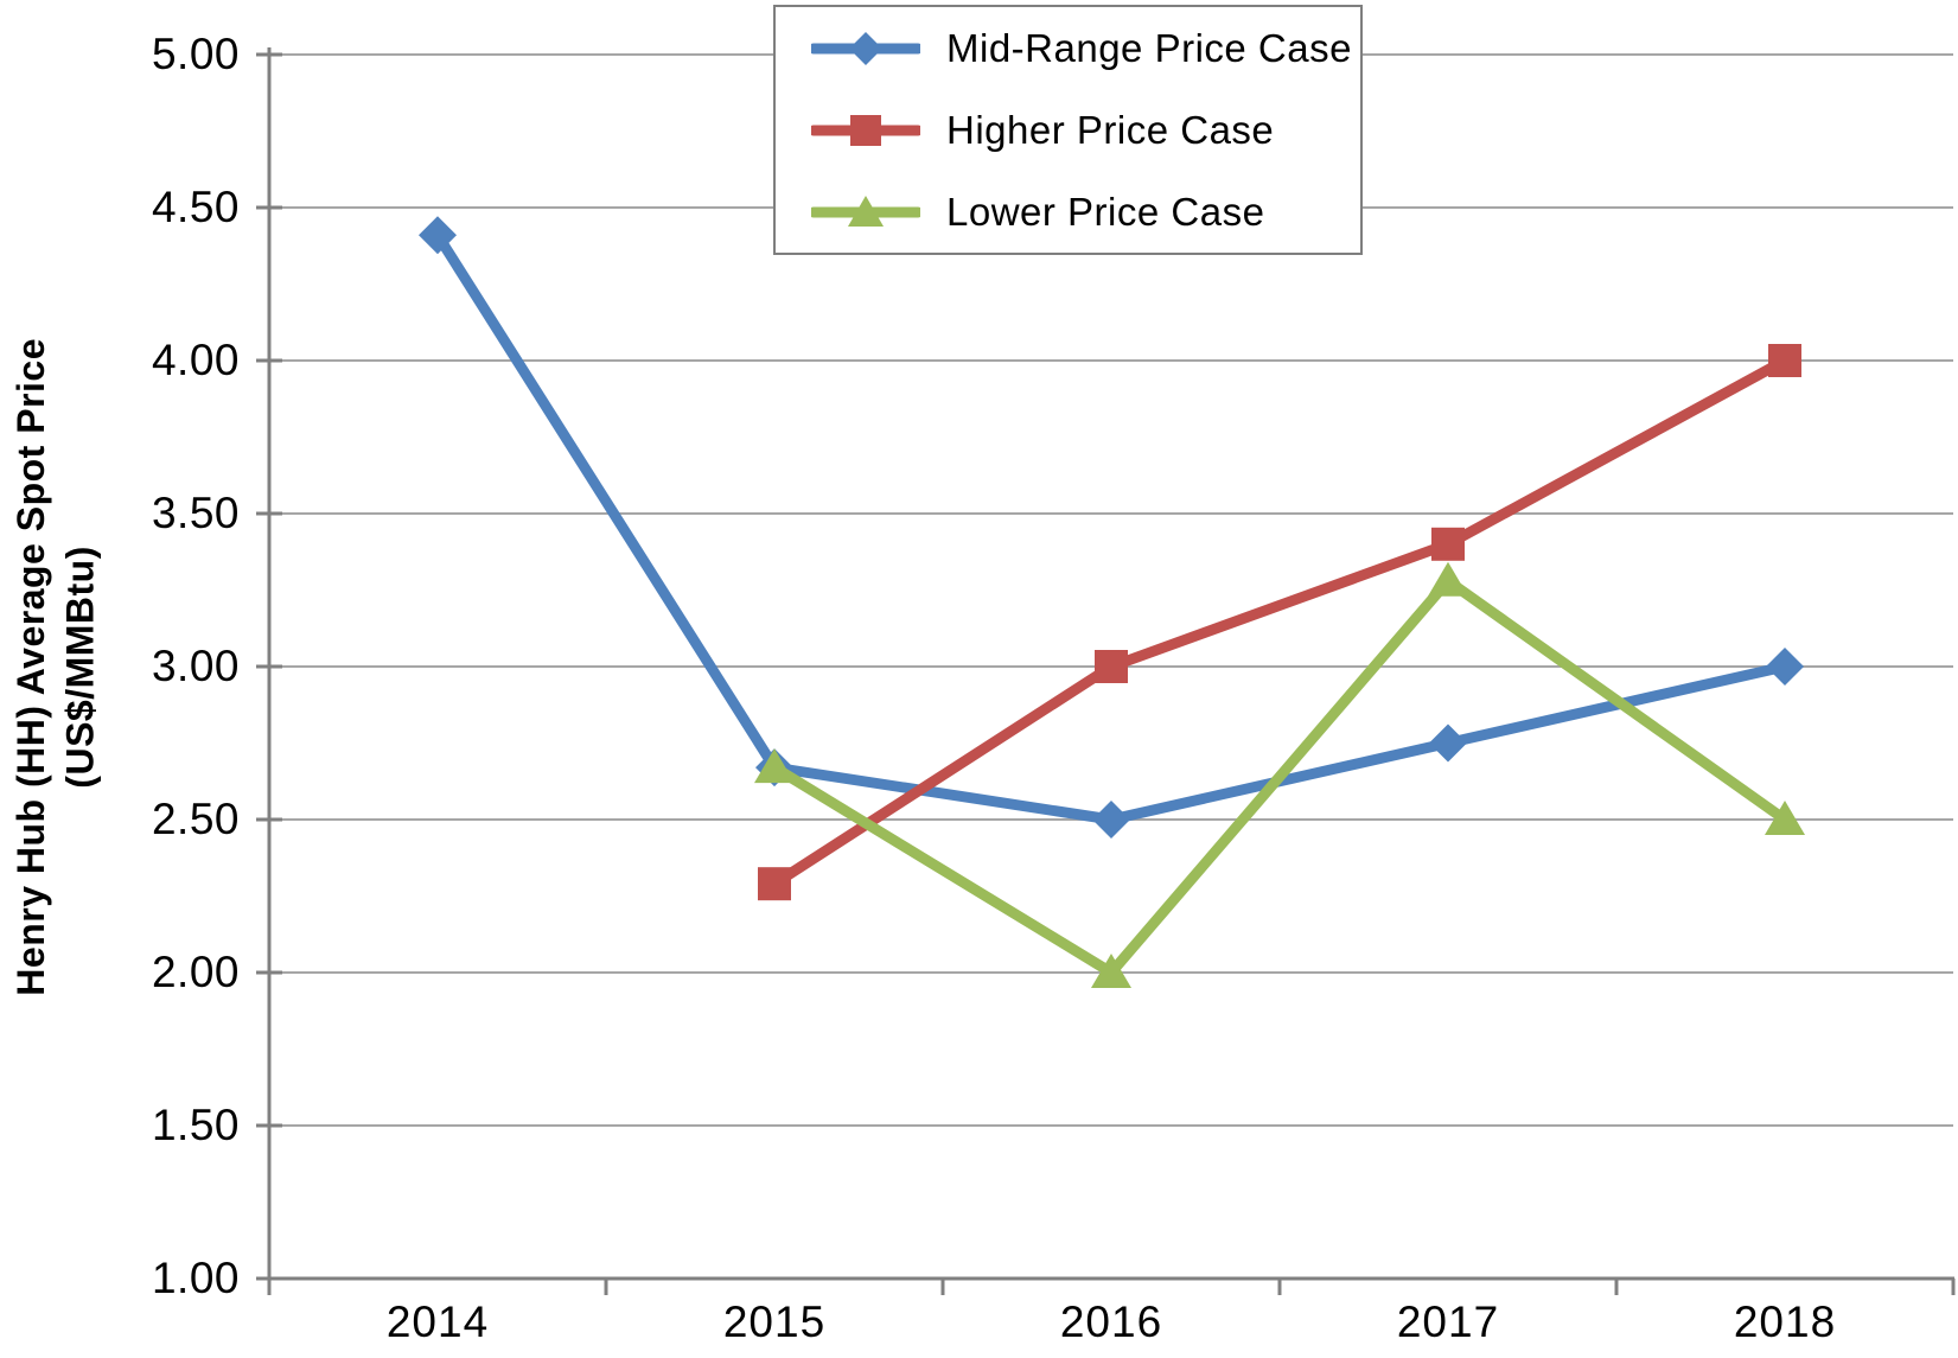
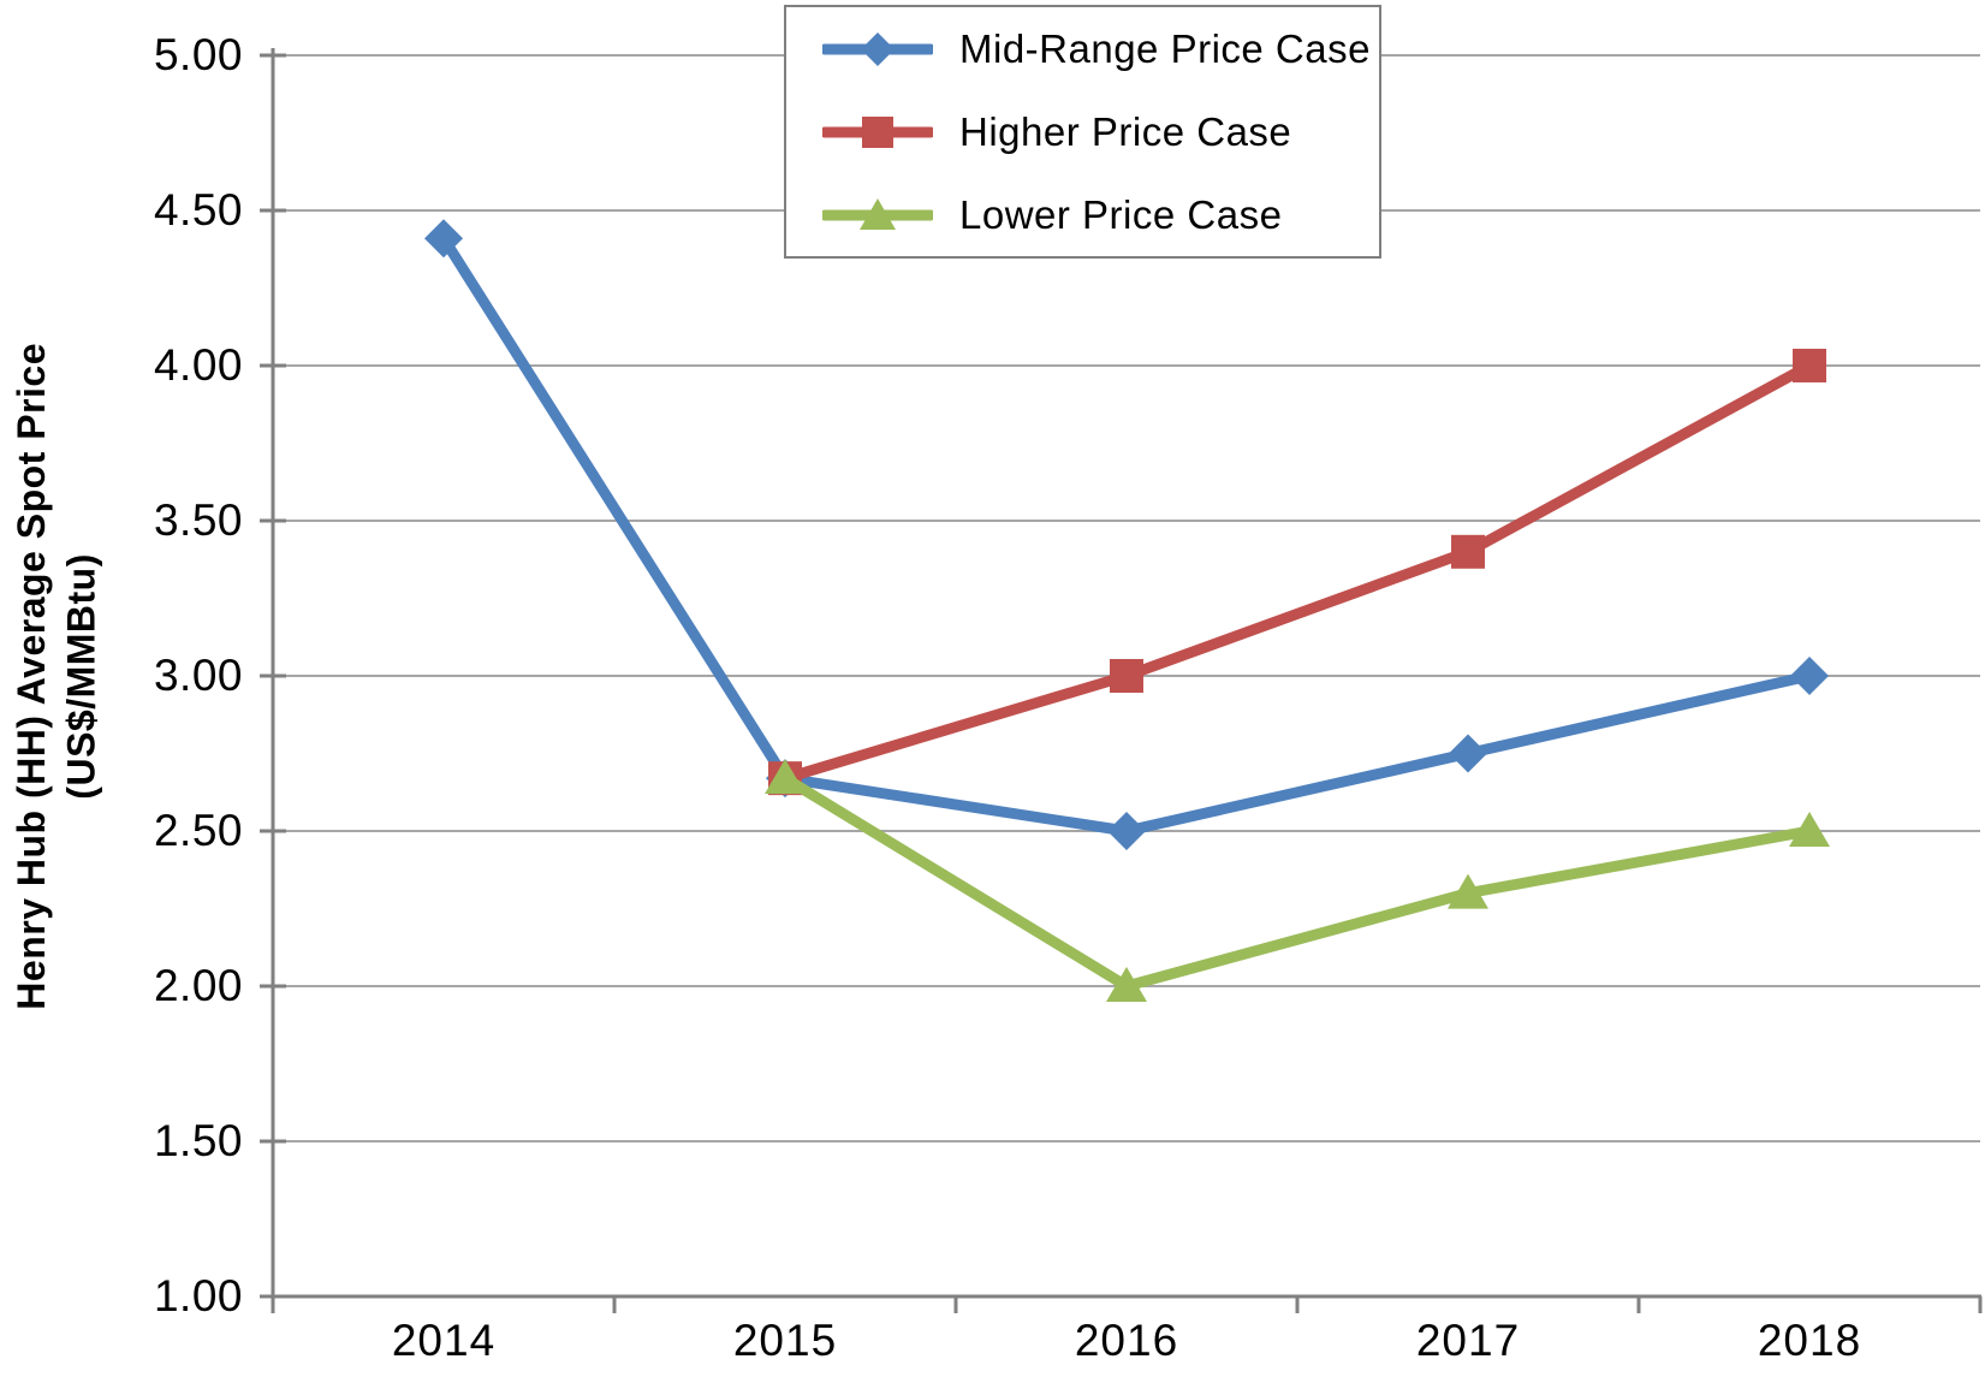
Higher Price Case/2015: 2.29 -> 2.67
Lower Price Case/2017: 3.28 -> 2.30
